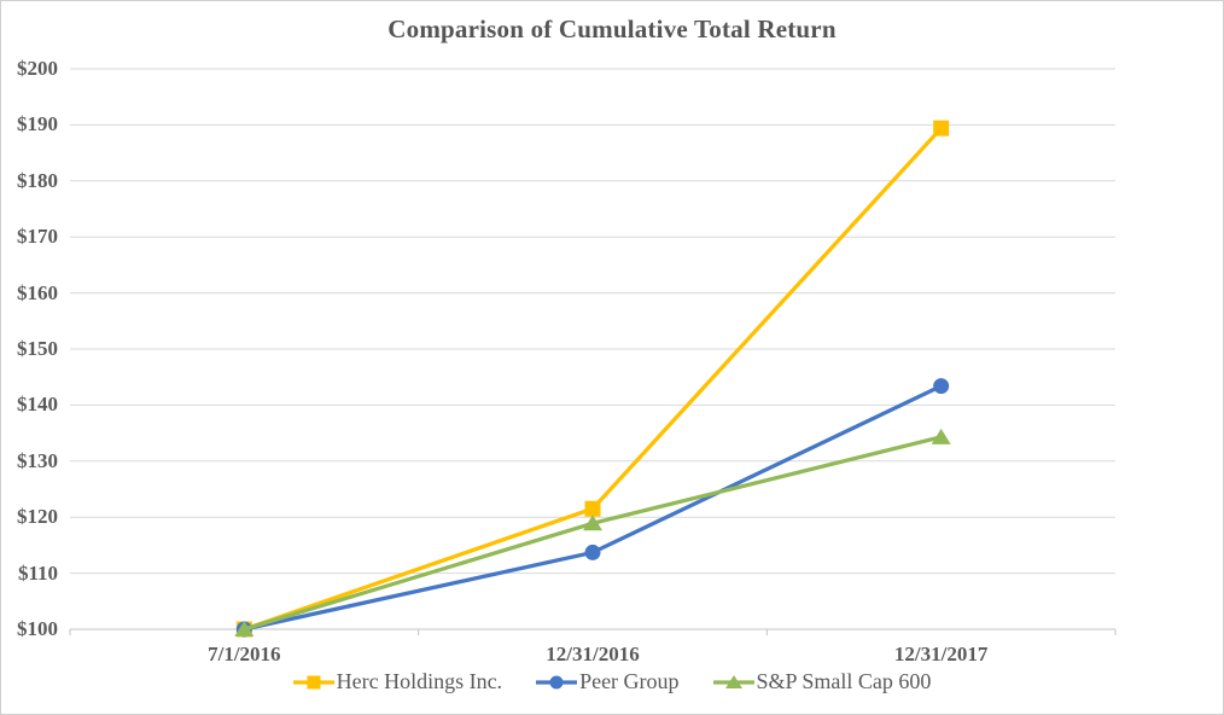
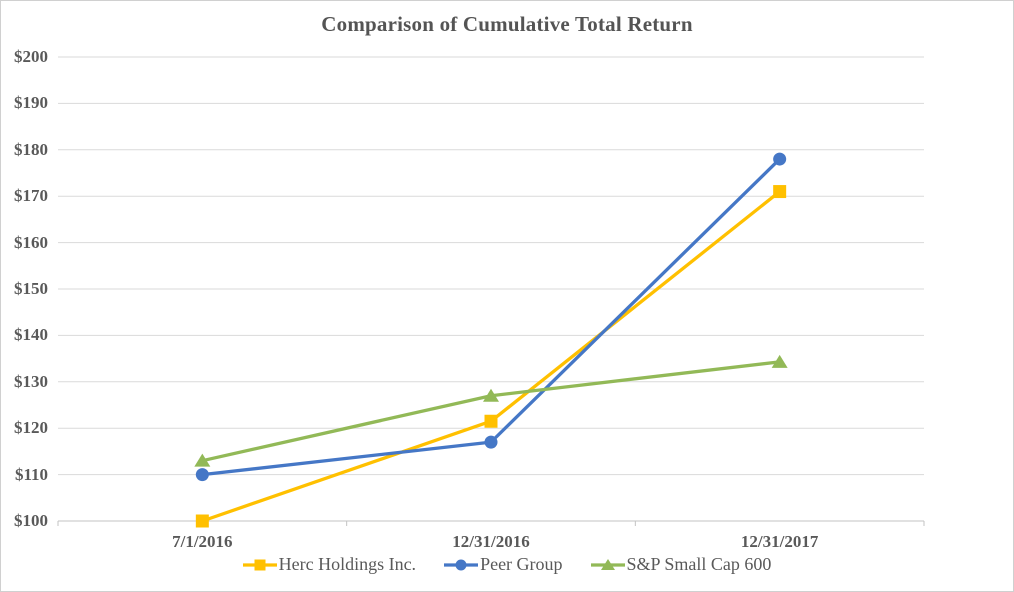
Peer Group/7/1/2016: $100 -> $110
S&P Small Cap 600/7/1/2016: $100 -> $113
Peer Group/12/31/2016: $114 -> $117
S&P Small Cap 600/12/31/2016: $119 -> $127
Herc Holdings Inc./12/31/2017: $189 -> $171
Peer Group/12/31/2017: $143 -> $178
